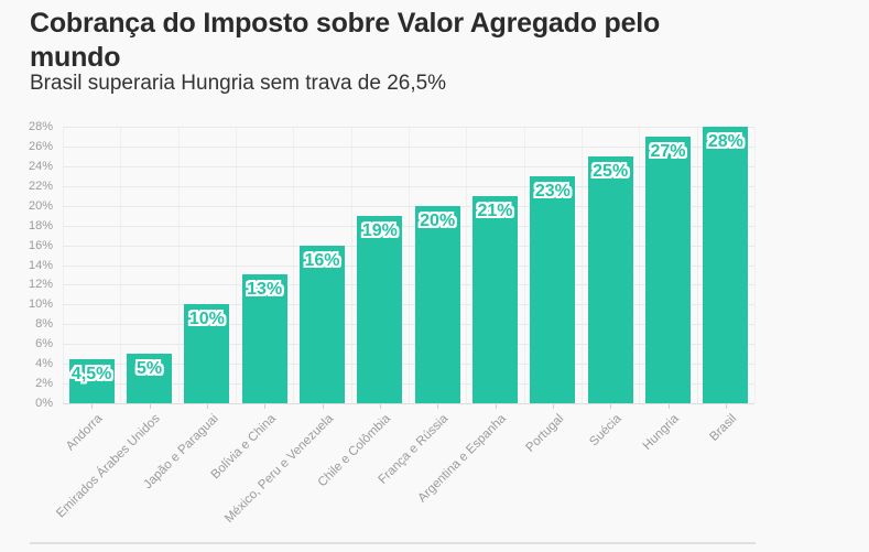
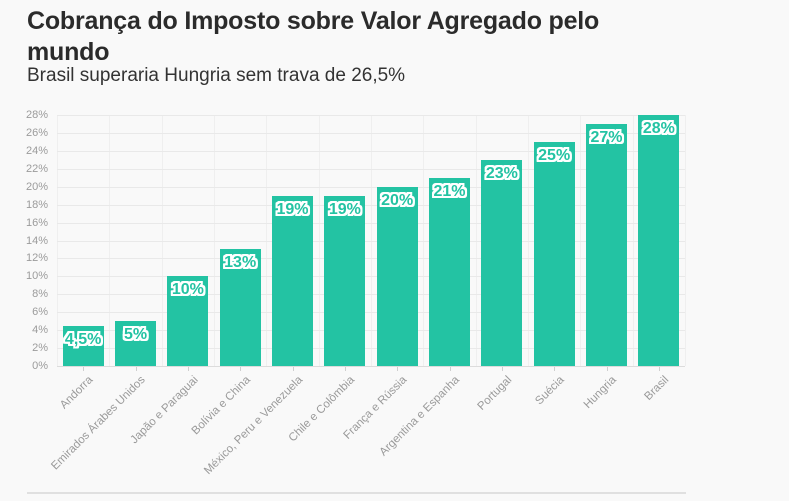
México, Peru e Venezuela: 16% -> 19%
